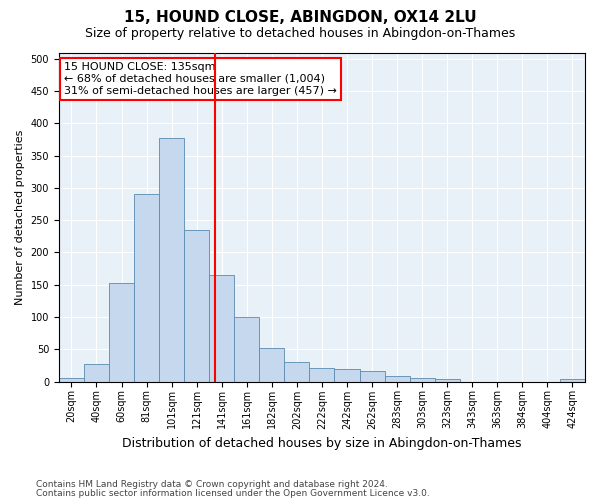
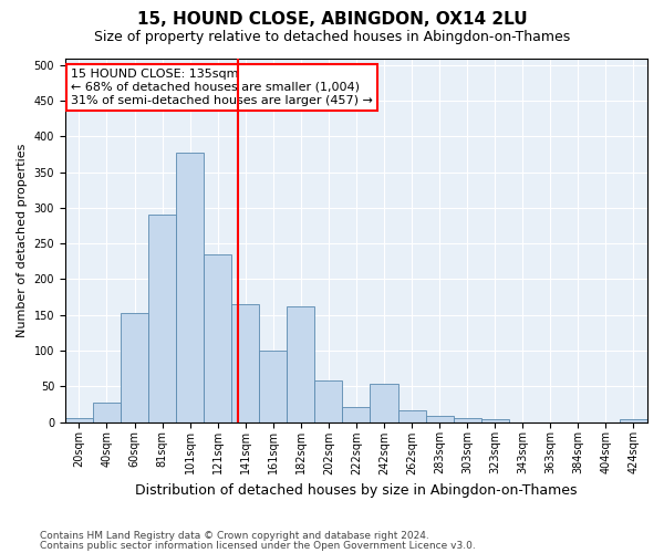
182sqm: 52 -> 162
202sqm: 30 -> 58
242sqm: 20 -> 54
